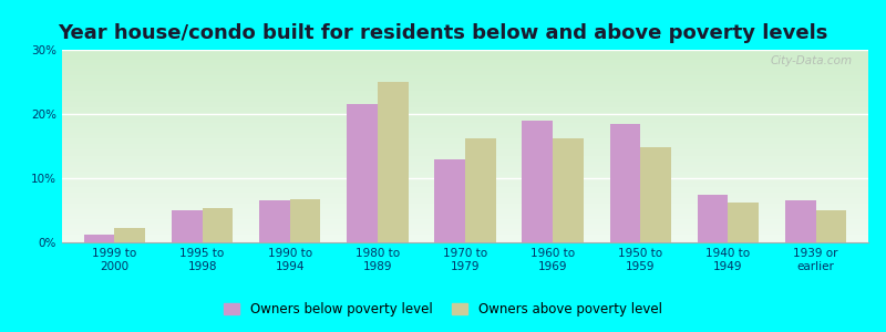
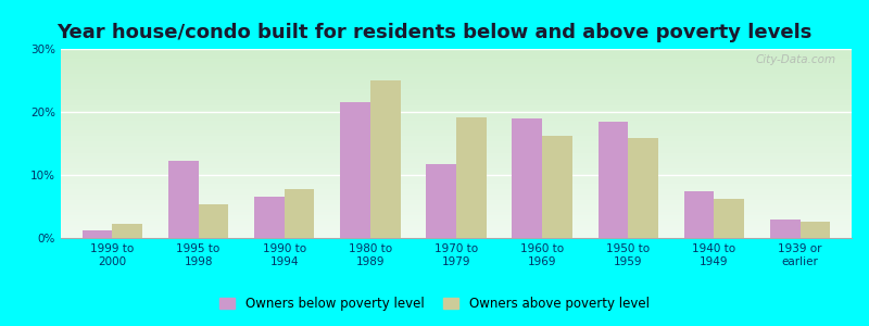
Owners below poverty level/1995 to 1998: 5.0% -> 12.2%
Owners above poverty level/1990 to 1994: 6.8% -> 7.8%
Owners below poverty level/1970 to 1979: 13.0% -> 11.8%
Owners above poverty level/1970 to 1979: 16.2% -> 19.2%
Owners above poverty level/1950 to 1959: 14.8% -> 15.8%
Owners below poverty level/1939 or earlier: 6.5% -> 3.0%
Owners above poverty level/1939 or earlier: 5.0% -> 2.6%
